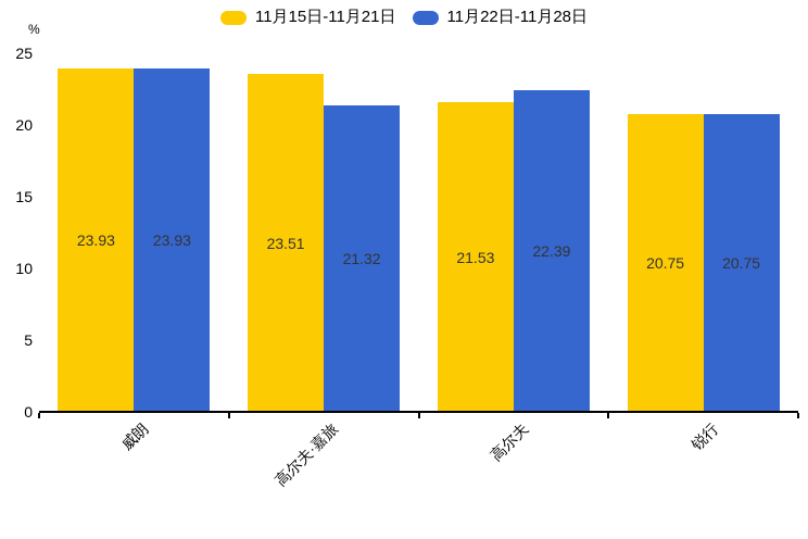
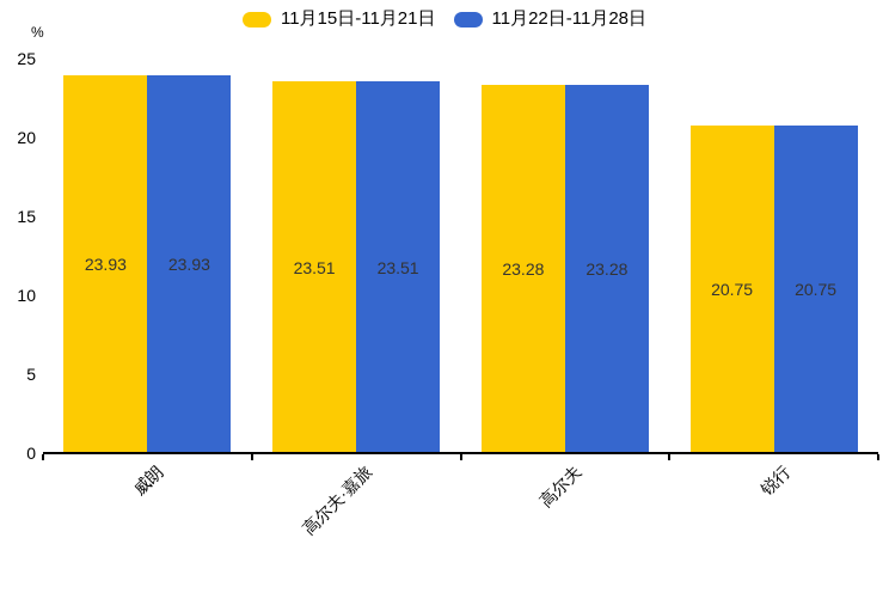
11月22日-11月28日/高尔夫·嘉旅: 21.32 -> 23.51
11月15日-11月21日/高尔夫: 21.53 -> 23.28
11月22日-11月28日/高尔夫: 22.39 -> 23.28
